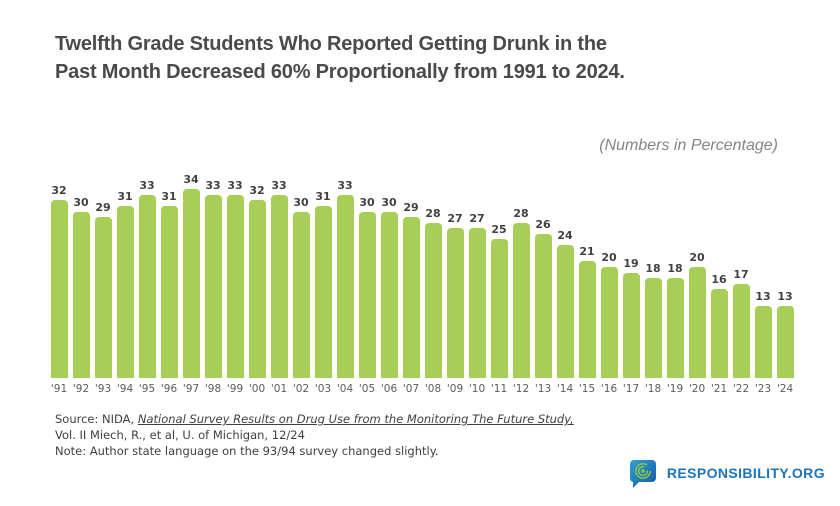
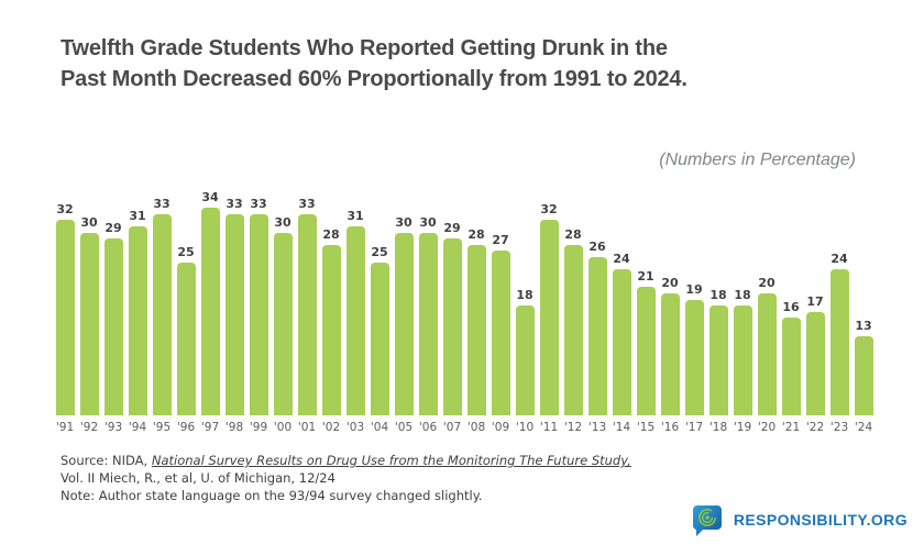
'96: 31 -> 25
'00: 32 -> 30
'02: 30 -> 28
'04: 33 -> 25
'10: 27 -> 18
'11: 25 -> 32
'23: 13 -> 24
